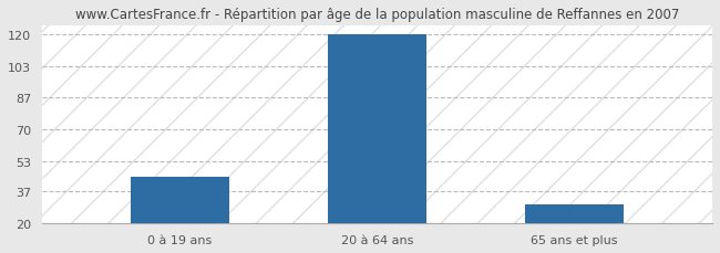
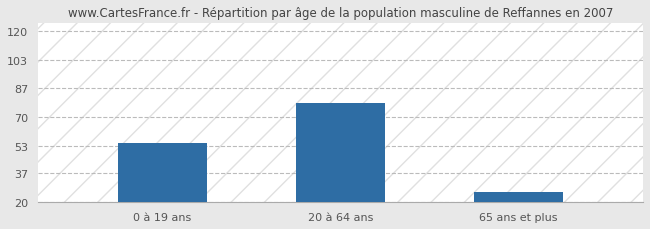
0 à 19 ans: 45 -> 55
20 à 64 ans: 120 -> 78
65 ans et plus: 30 -> 26
